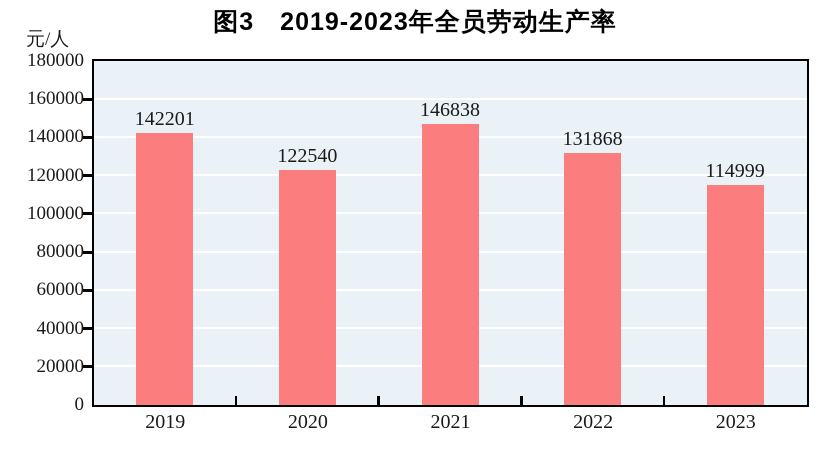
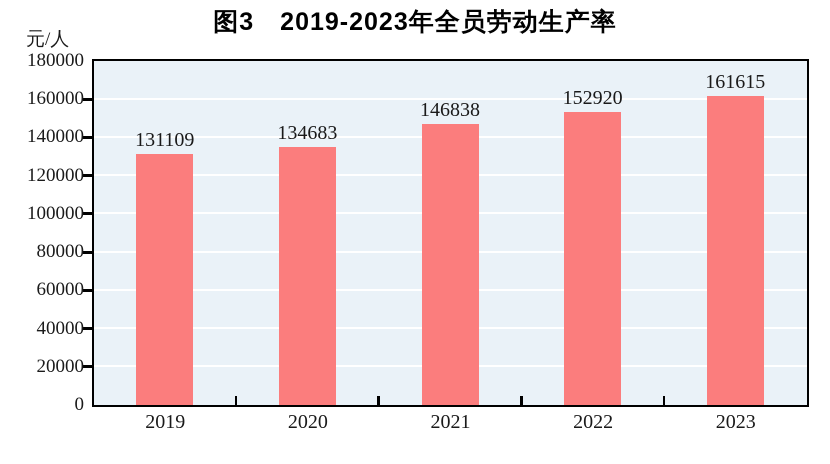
2019: 142201 -> 131109
2020: 122540 -> 134683
2022: 131868 -> 152920
2023: 114999 -> 161615
